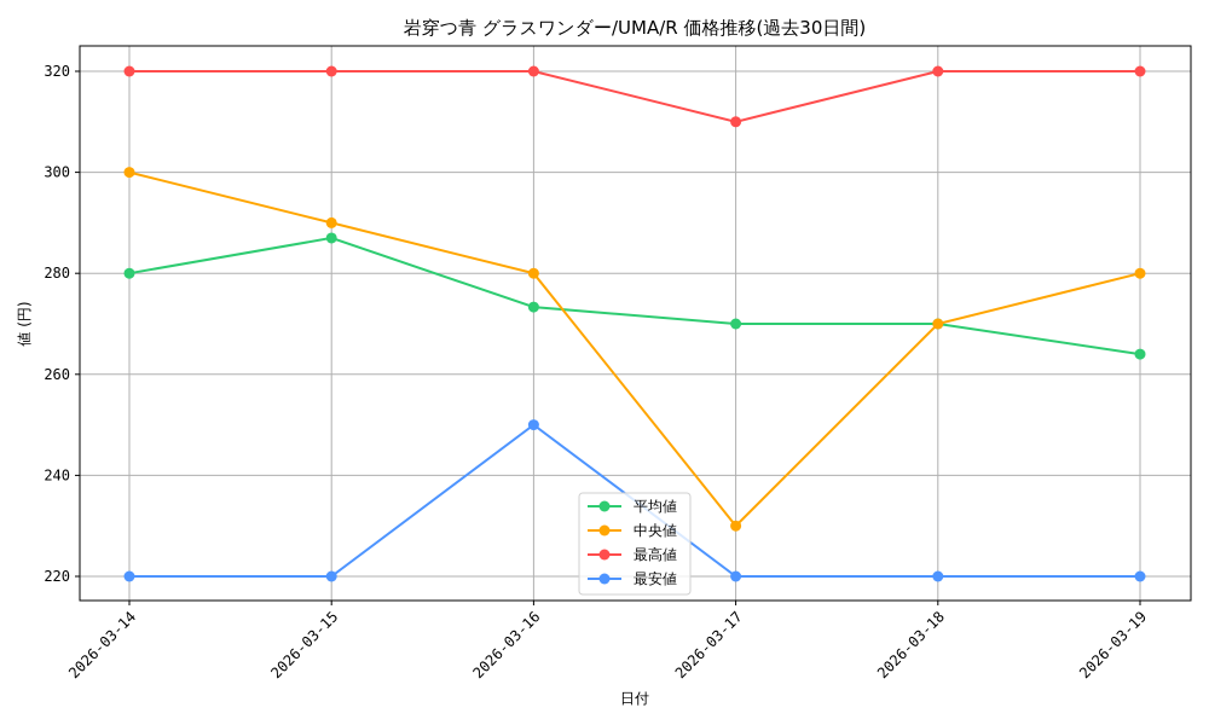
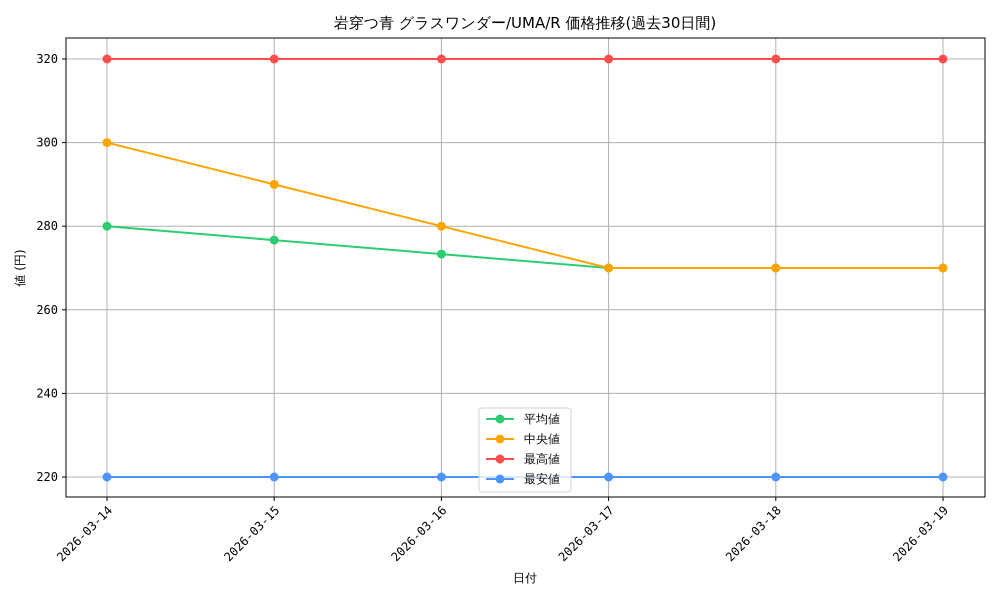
平均値/2026-03-15: 287 -> 277
最安値/2026-03-16: 250 -> 220
中央値/2026-03-17: 230 -> 270
最高値/2026-03-17: 310 -> 320
平均値/2026-03-19: 264 -> 270
中央値/2026-03-19: 280 -> 270
